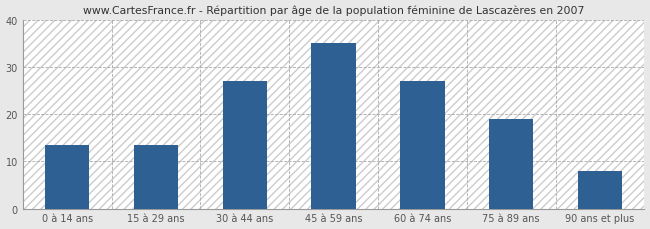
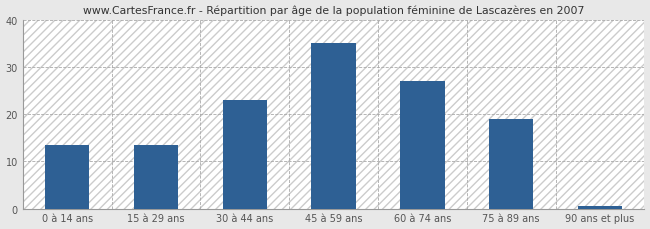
30 à 44 ans: 27.0 -> 23.0
90 ans et plus: 8.0 -> 0.5
